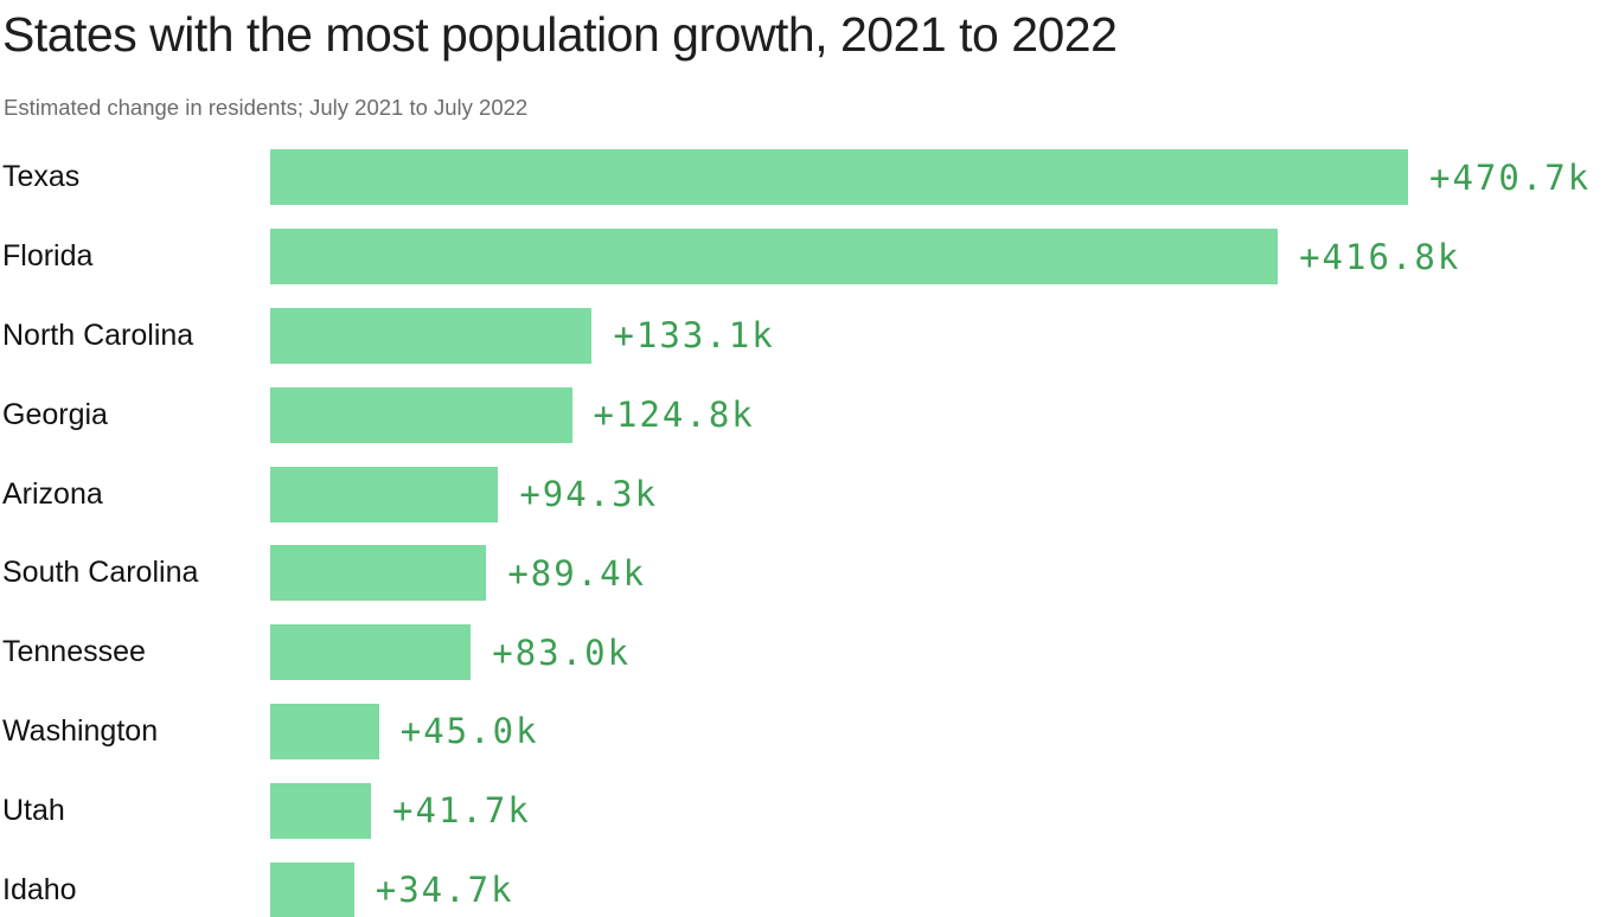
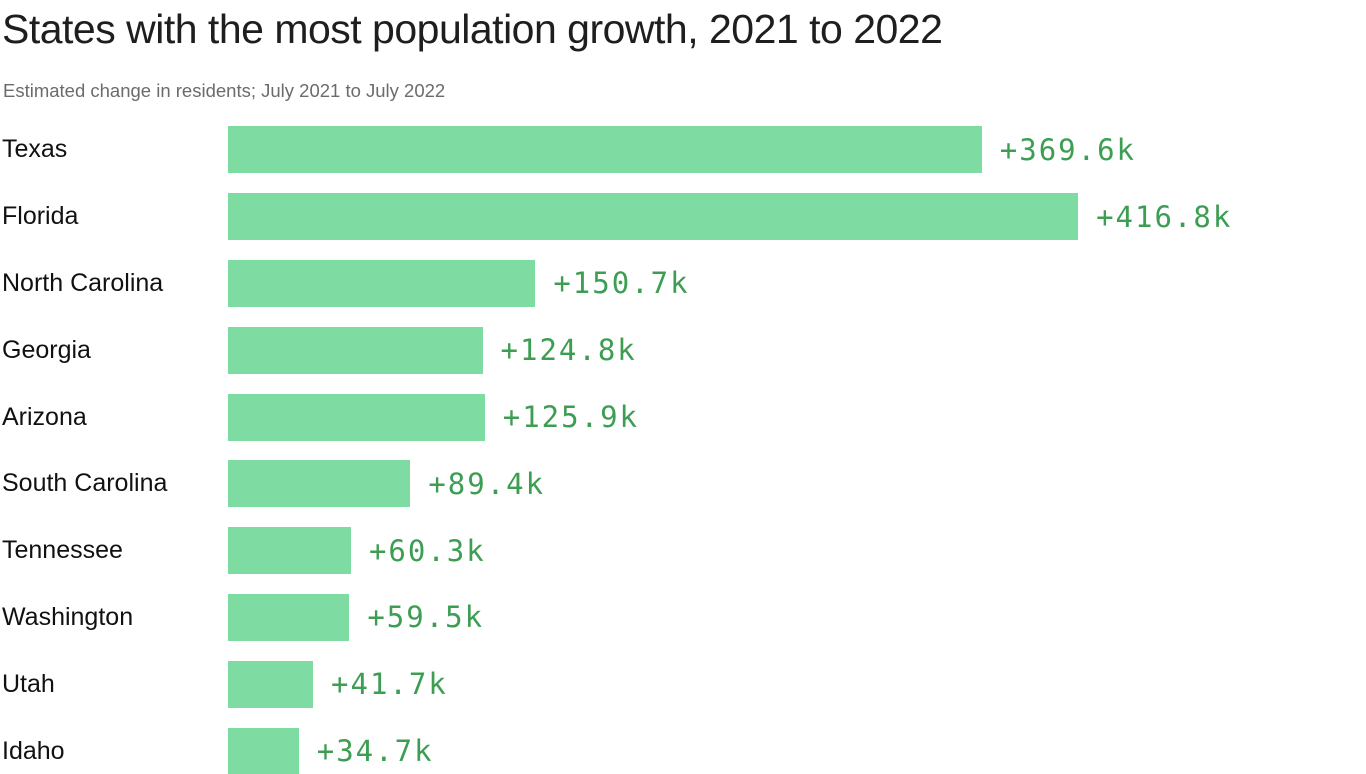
Texas: +470.7k -> +369.6k
North Carolina: +133.1k -> +150.7k
Arizona: +94.3k -> +125.9k
Tennessee: +83.0k -> +60.3k
Washington: +45.0k -> +59.5k
